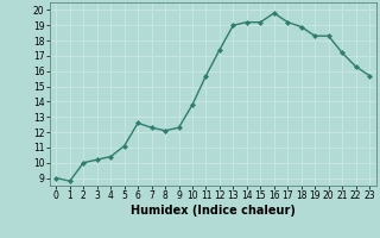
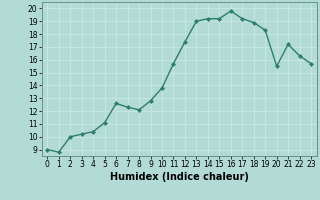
9: 12.3 -> 12.8
20: 18.3 -> 15.5
